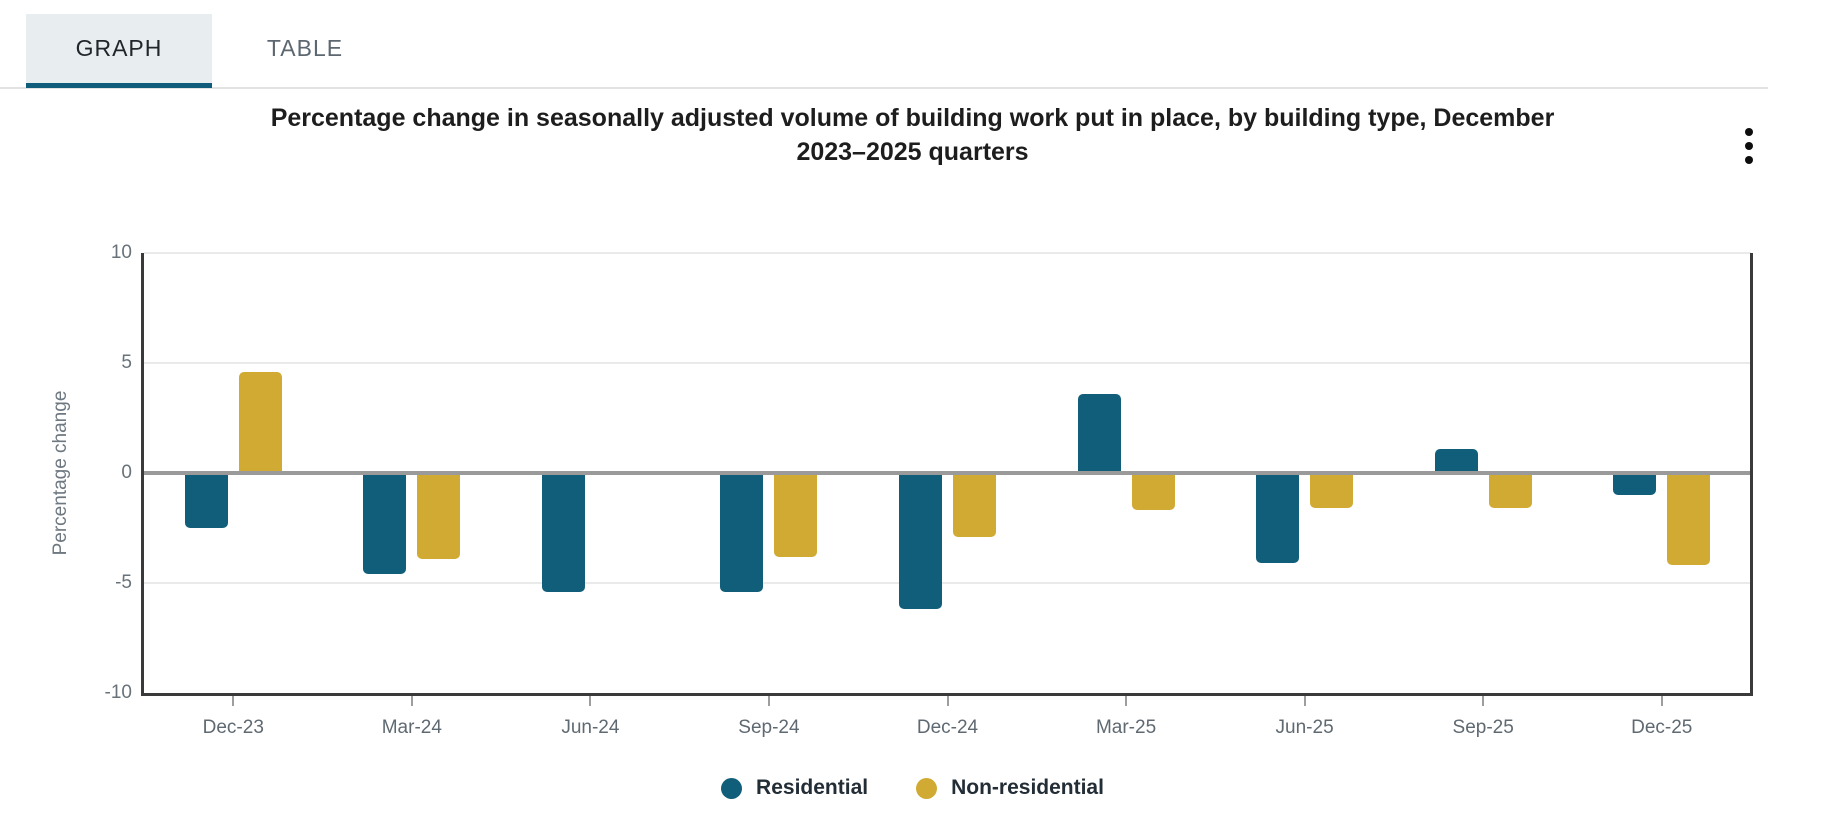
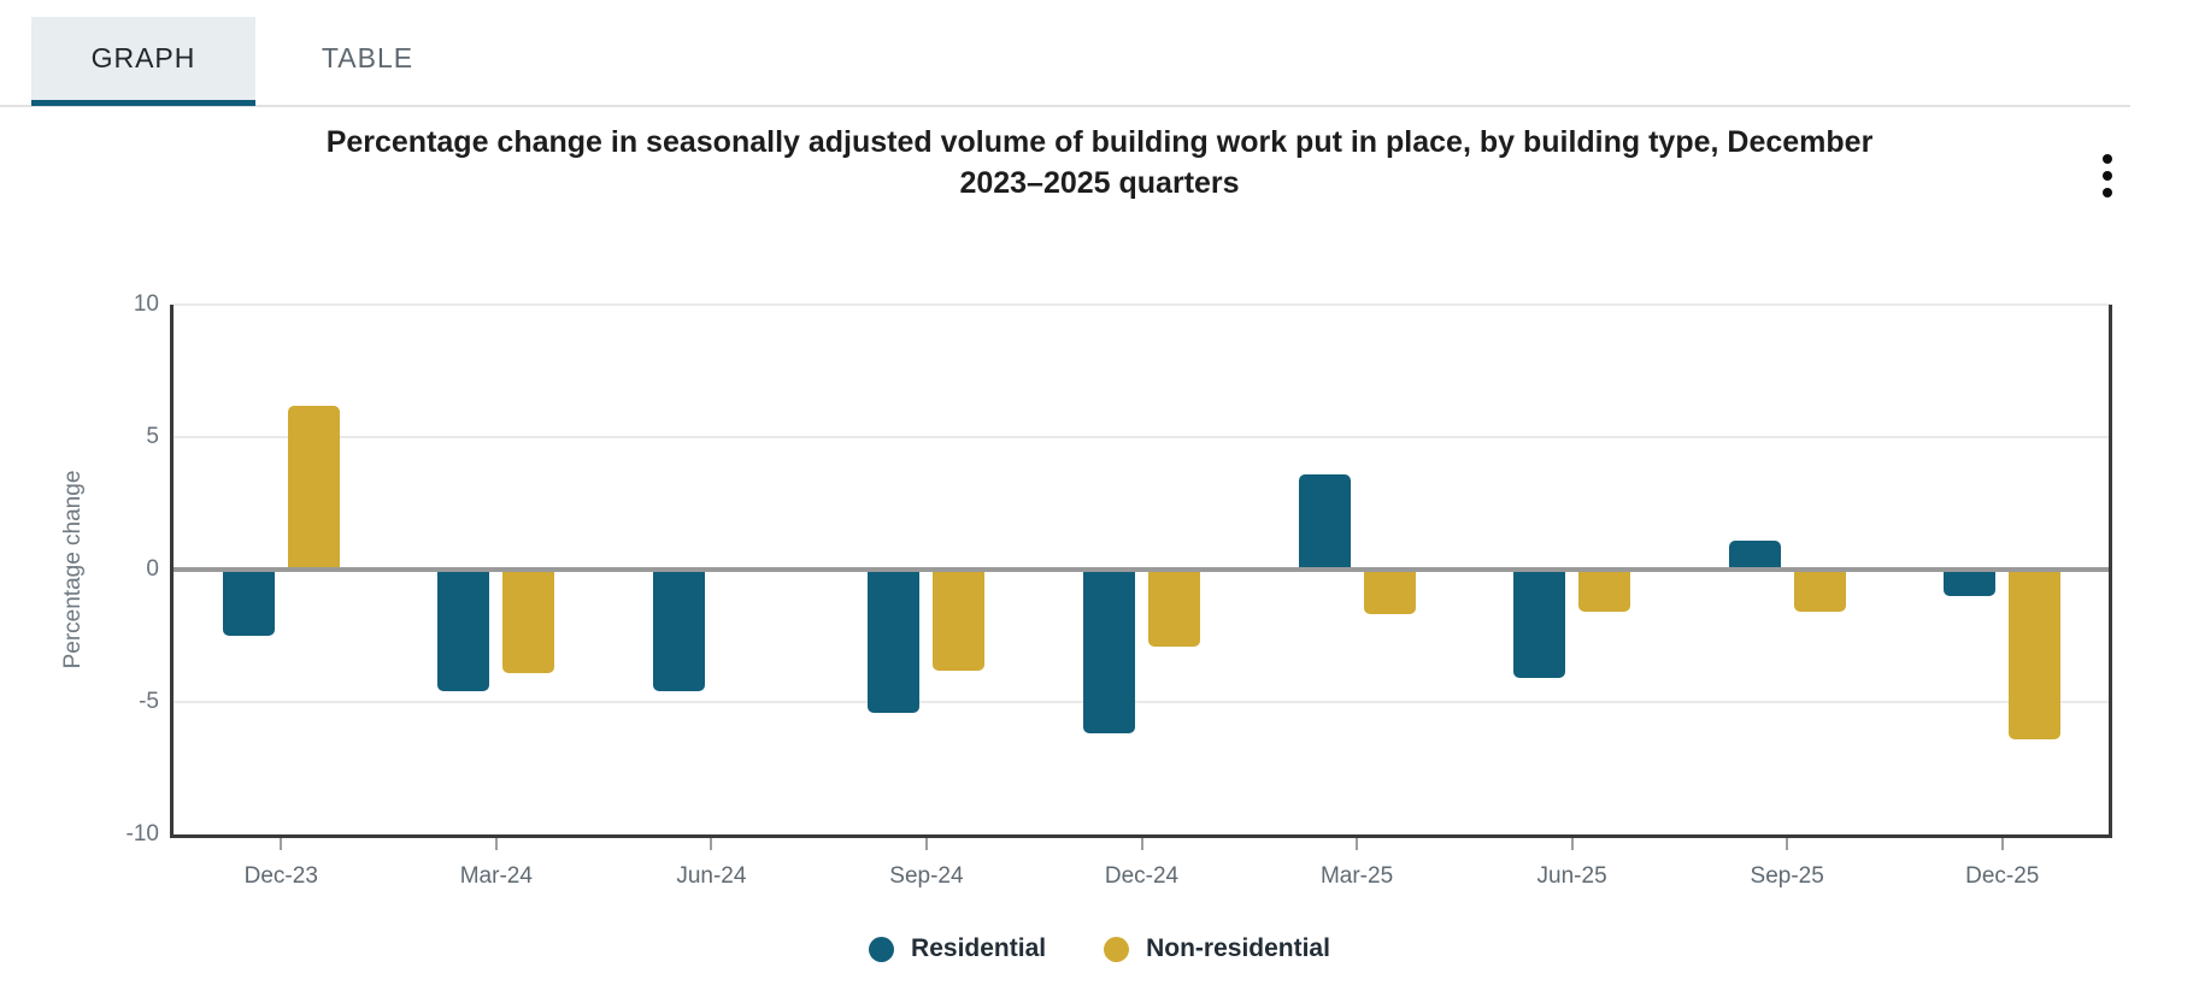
Non-residential/Dec-23: 4.6 -> 6.2
Residential/Jun-24: -5.4 -> -4.6
Non-residential/Dec-25: -4.2 -> -6.4
